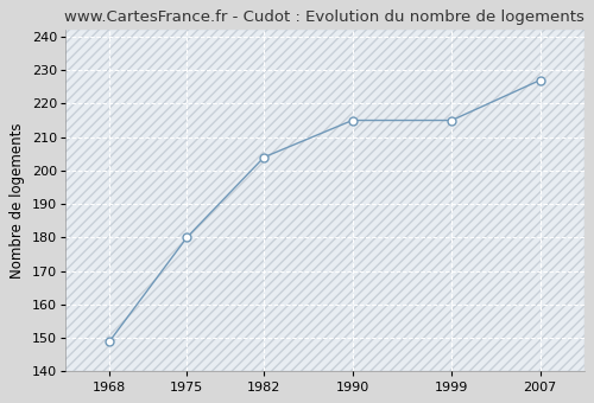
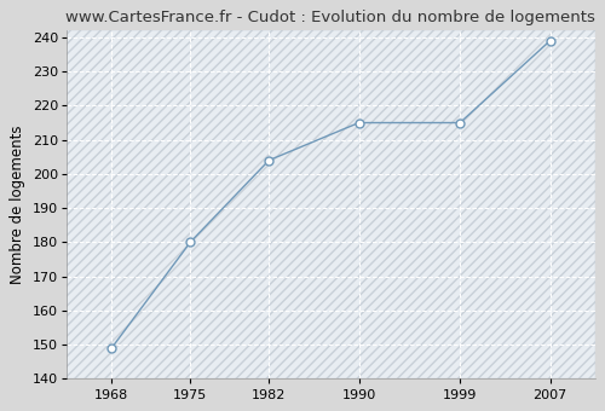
2007: 227 -> 239
